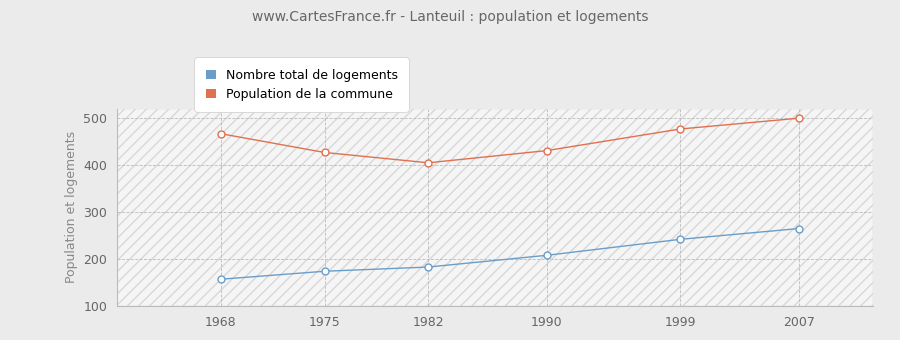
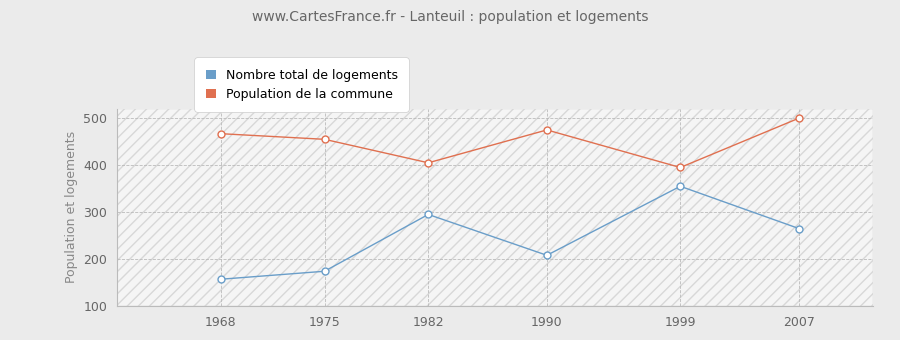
Population de la commune/1975: 427 -> 455
Nombre total de logements/1982: 183 -> 295
Population de la commune/1990: 431 -> 475
Nombre total de logements/1999: 242 -> 355
Population de la commune/1999: 477 -> 395
